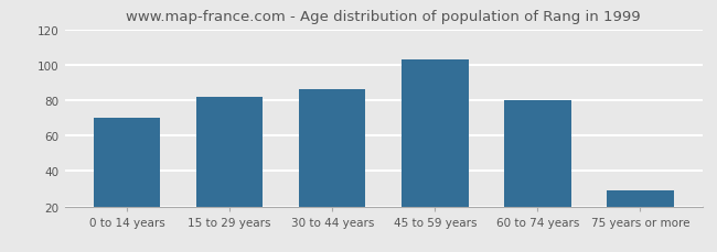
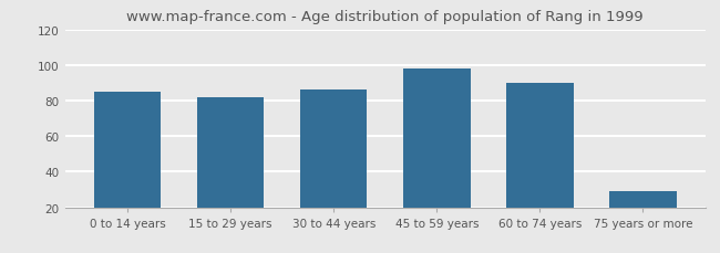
0 to 14 years: 70 -> 85
45 to 59 years: 103 -> 98
60 to 74 years: 80 -> 90
